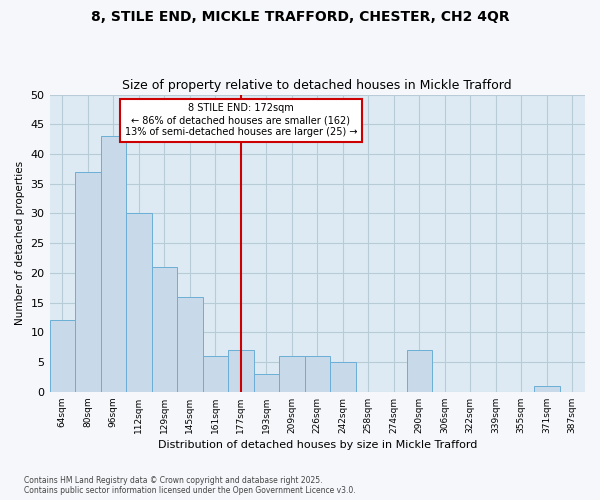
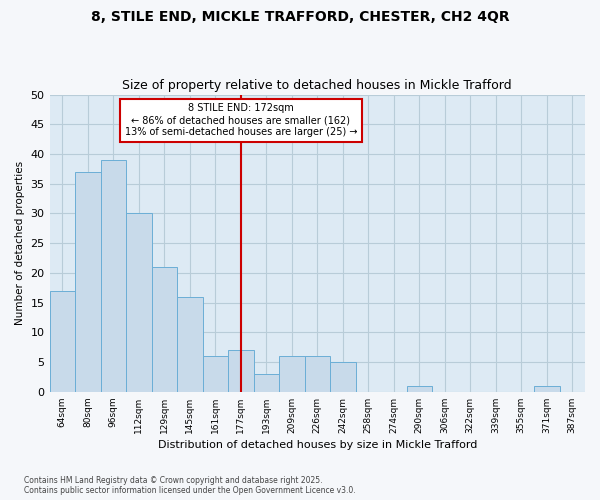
64sqm: 12 -> 17
96sqm: 43 -> 39
290sqm: 7 -> 1
